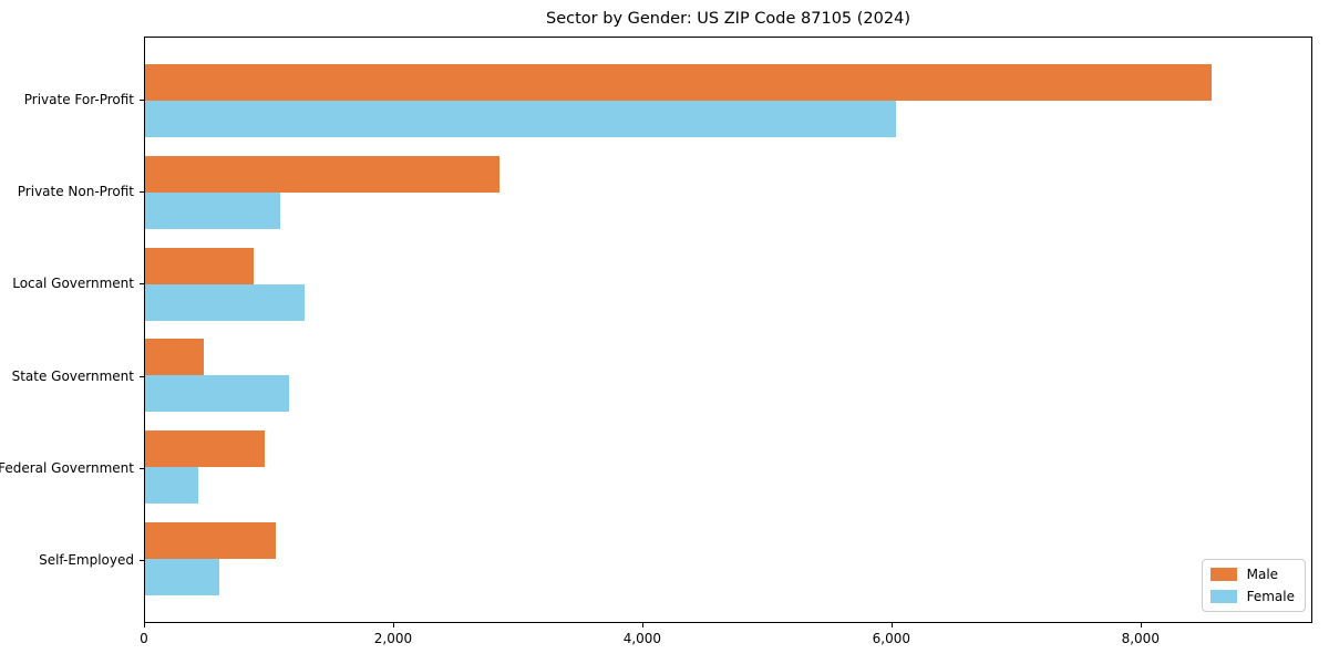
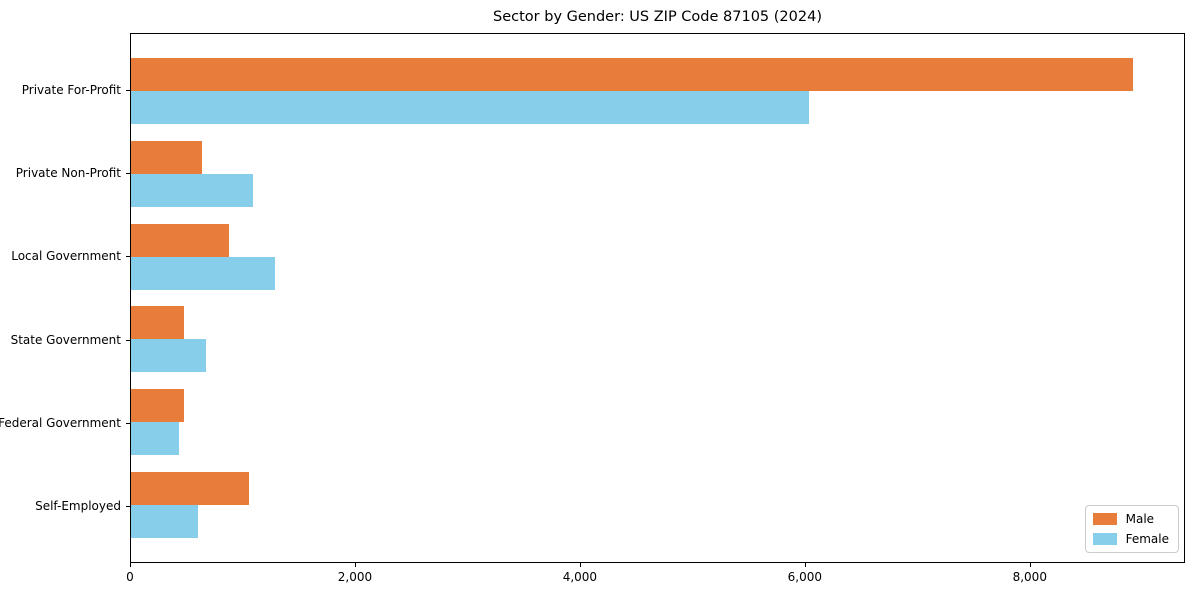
Male/Private For-Profit: 8580 -> 8930
Male/Private Non-Profit: 2850 -> 630
Female/State Government: 1160 -> 670
Male/Federal Government: 960 -> 470
